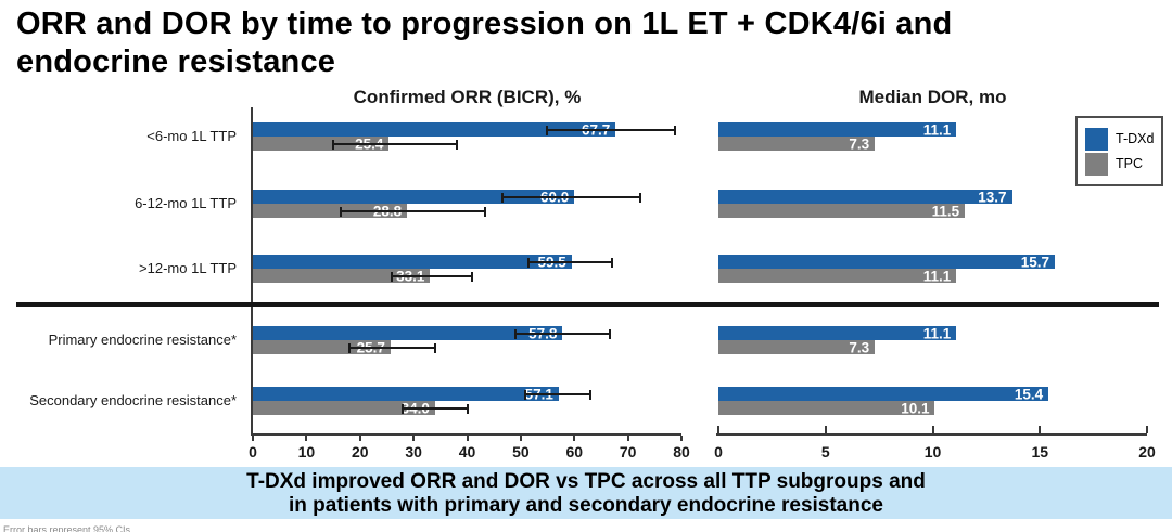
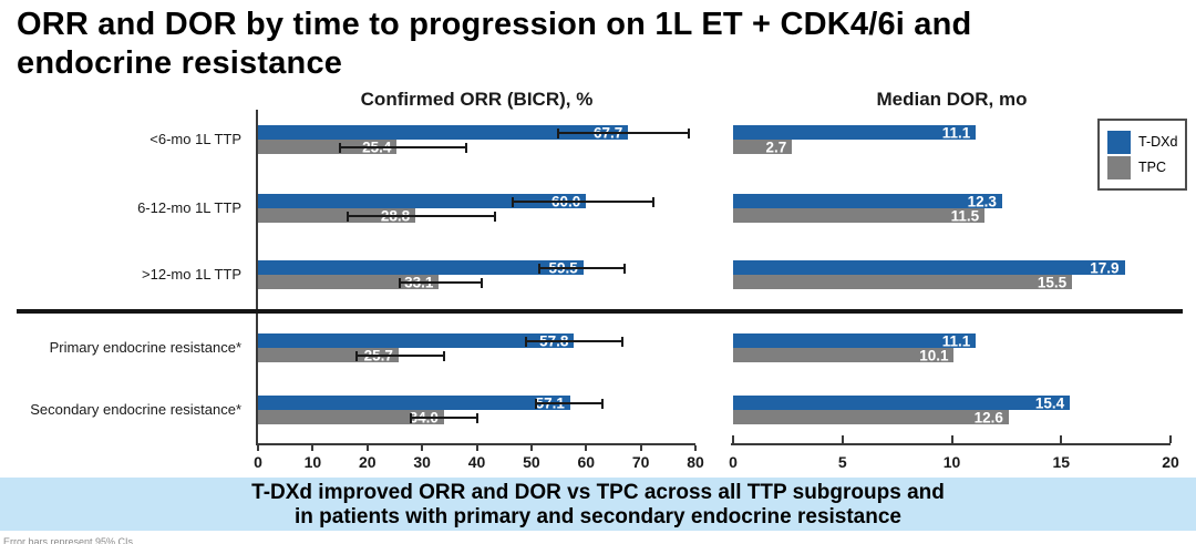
Median DOR, mo/TPC/<6-mo 1L TTP: 7.3 -> 2.7
Median DOR, mo/T-DXd/6-12-mo 1L TTP: 13.7 -> 12.3
Median DOR, mo/T-DXd/>12-mo 1L TTP: 15.7 -> 17.9
Median DOR, mo/TPC/>12-mo 1L TTP: 11.1 -> 15.5
Median DOR, mo/TPC/Primary endocrine resistance*: 7.3 -> 10.1
Median DOR, mo/TPC/Secondary endocrine resistance*: 10.1 -> 12.6
